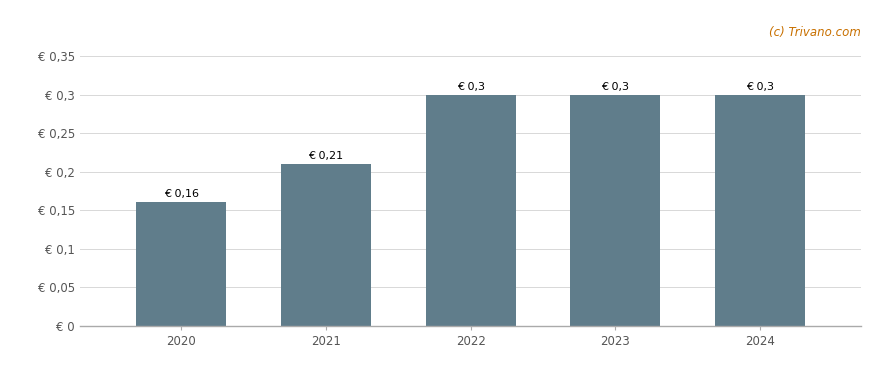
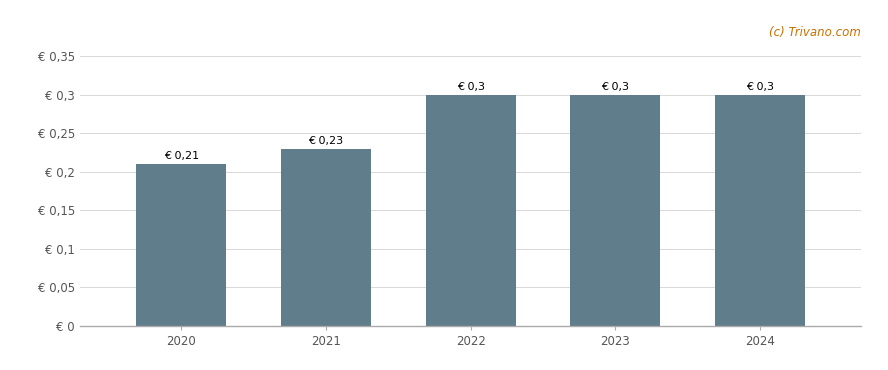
2020: 0,16 -> 0,21
2021: 0,21 -> 0,23
